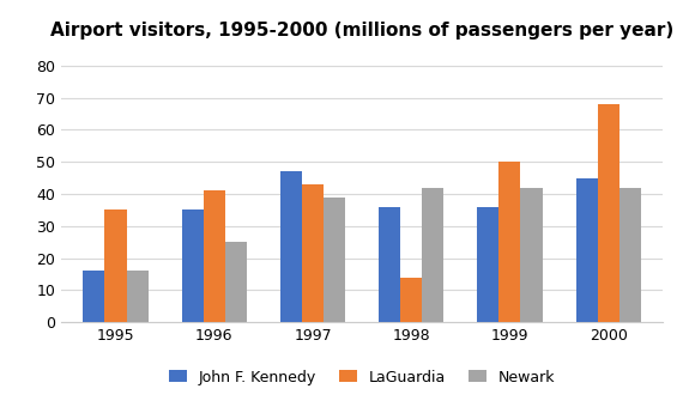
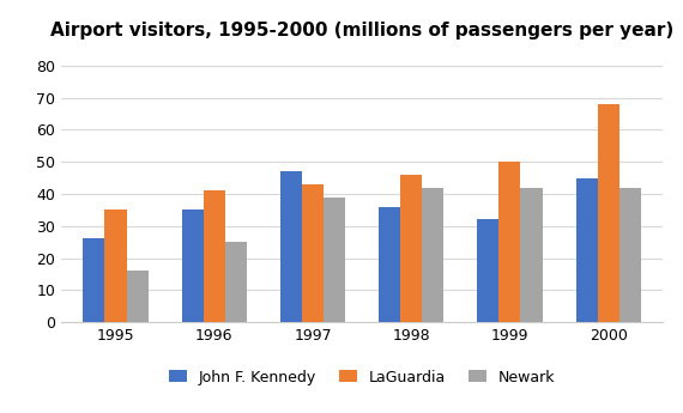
John F. Kennedy/1995: 16 -> 26
LaGuardia/1998: 14 -> 46
John F. Kennedy/1999: 36 -> 32
